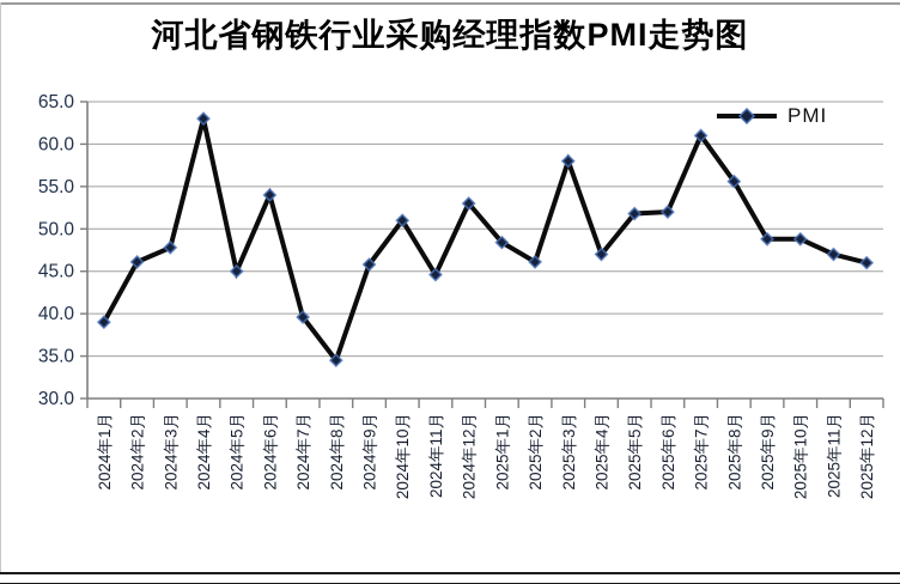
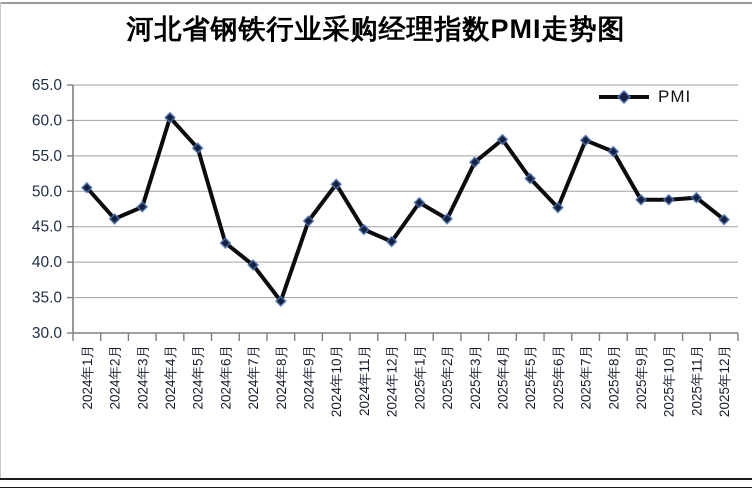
2024年1月: 39 -> 50
2024年4月: 63 -> 60
2024年5月: 45 -> 56
2024年6月: 54 -> 43
2024年12月: 53 -> 43
2025年3月: 58 -> 54
2025年4月: 47 -> 57
2025年6月: 52 -> 48
2025年7月: 61 -> 57
2025年11月: 47 -> 49
